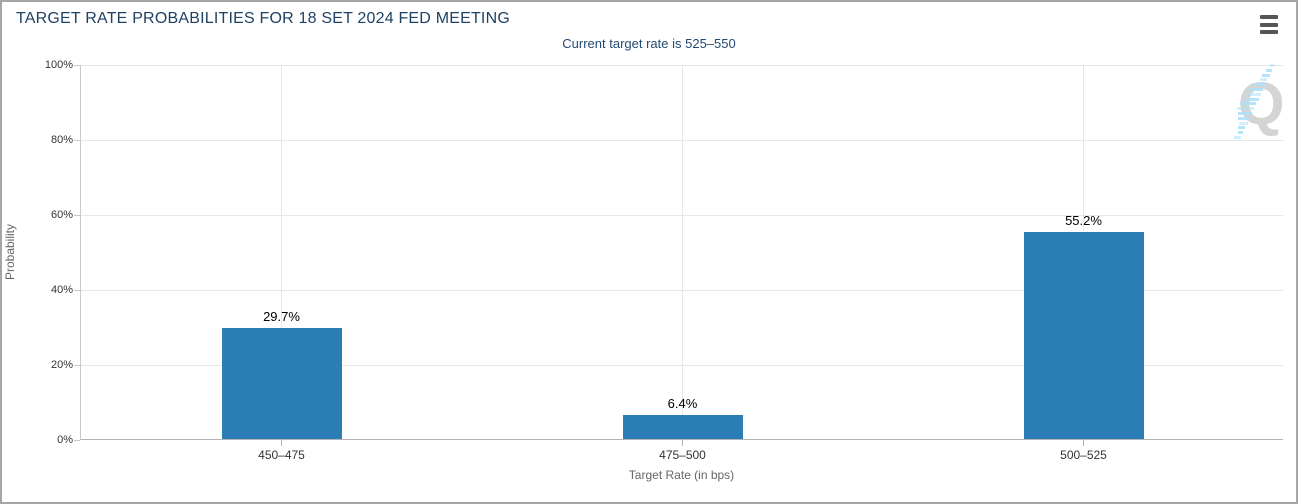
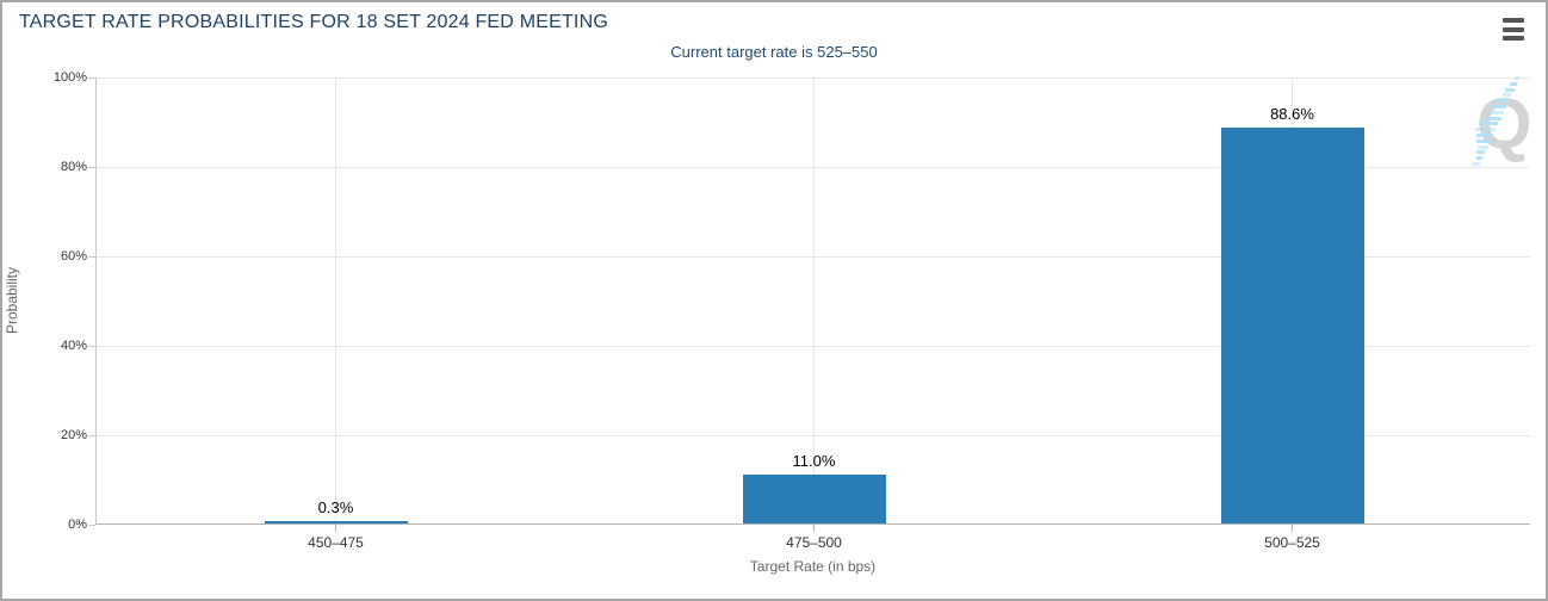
450–475: 29.7% -> 0.3%
475–500: 6.4% -> 11.0%
500–525: 55.2% -> 88.6%
